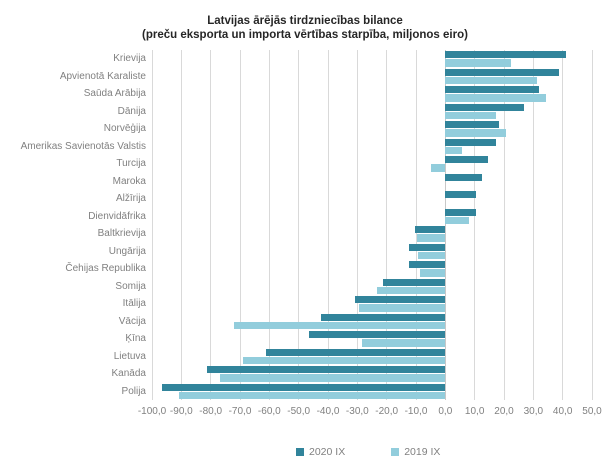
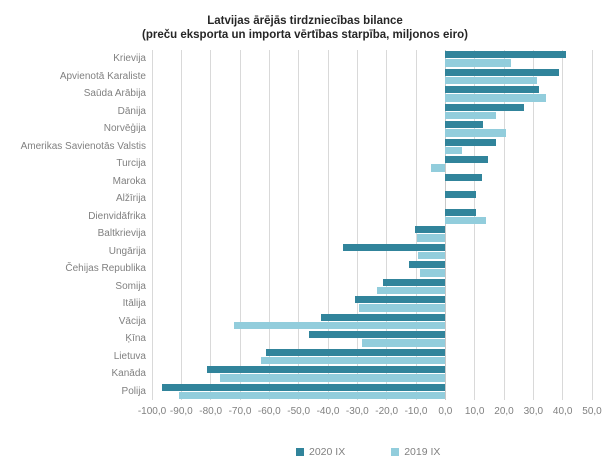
2020 IX/Norvēģija: 18 -> 13
2019 IX/Dienvidāfrika: 8 -> 14
2020 IX/Ungārija: -12 -> -35
2019 IX/Lietuva: -69 -> -63
